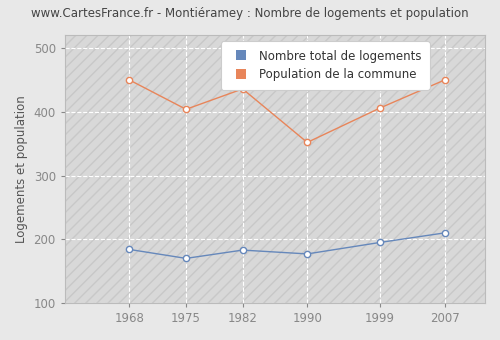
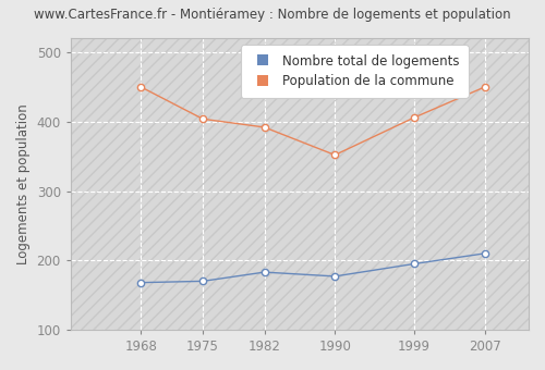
Nombre total de logements/1968: 184 -> 168
Population de la commune/1982: 436 -> 392
